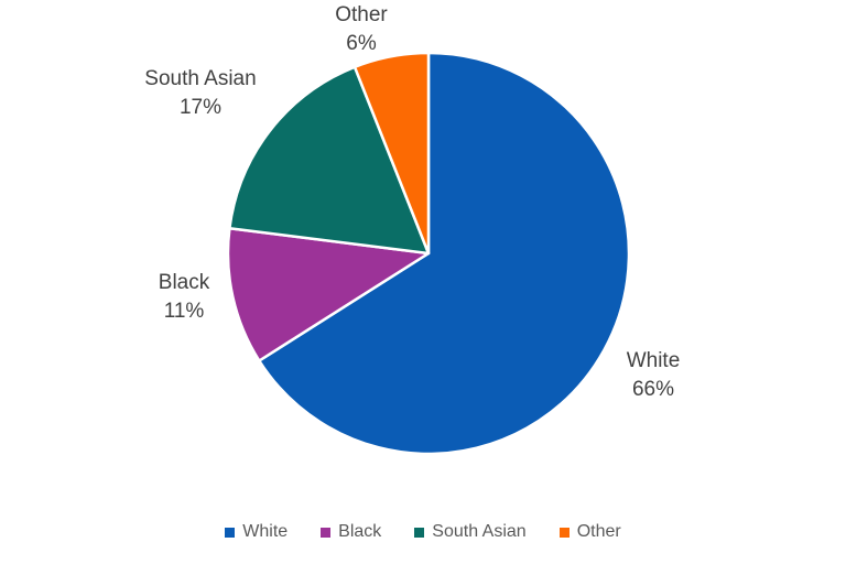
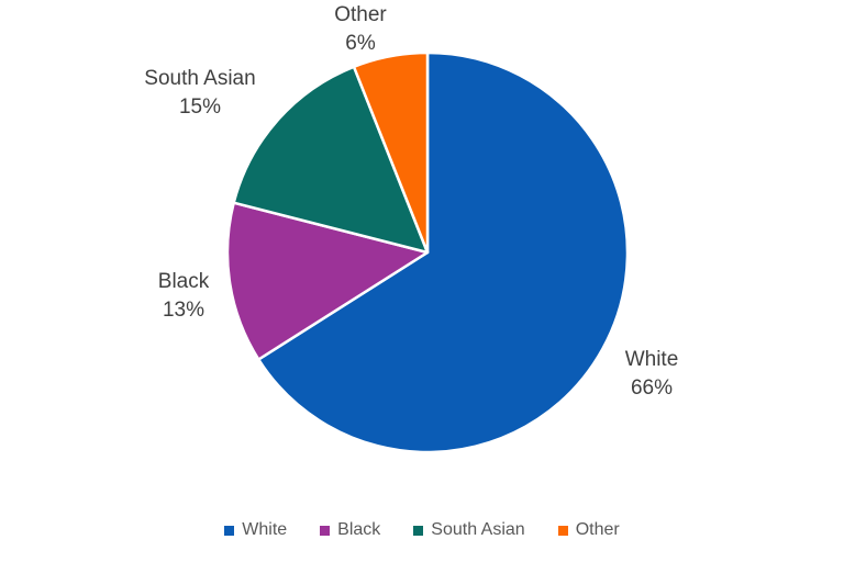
Black: 11% -> 13%
South Asian: 17% -> 15%
